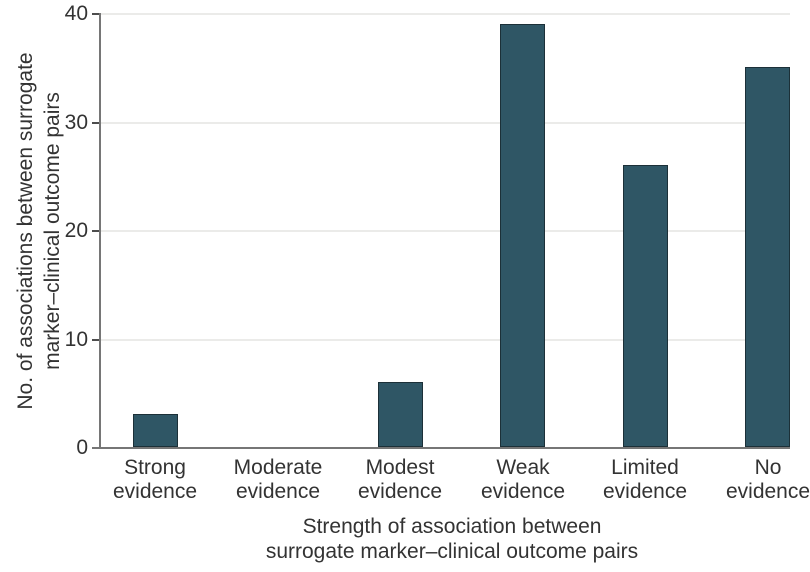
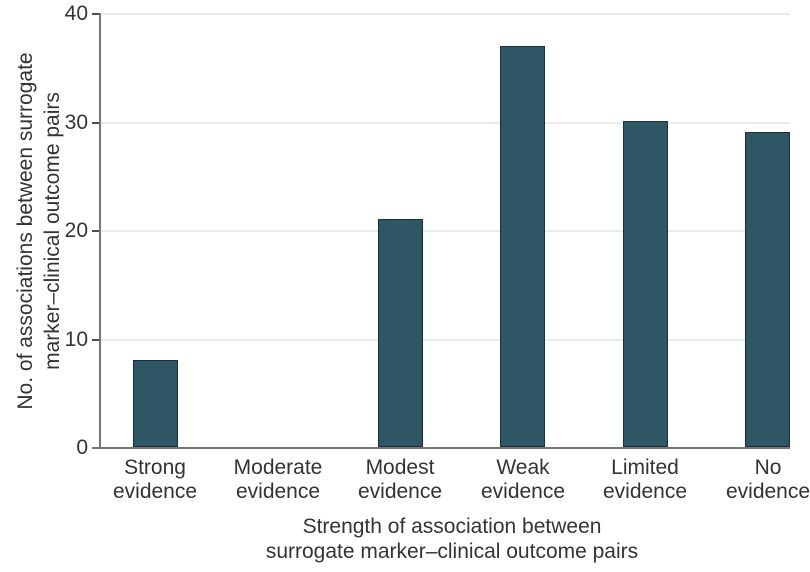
Strong evidence: 3 -> 8
Modest evidence: 6 -> 21
Weak evidence: 39 -> 37
Limited evidence: 26 -> 30
No evidence: 35 -> 29
